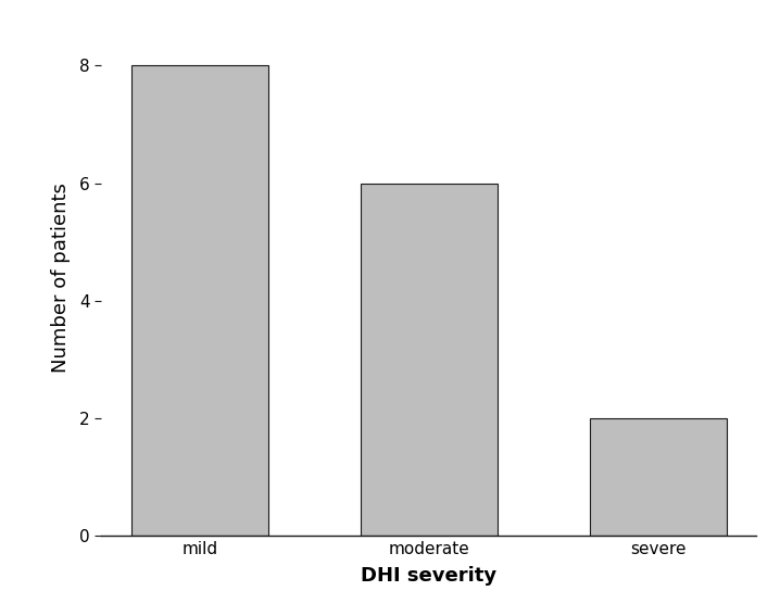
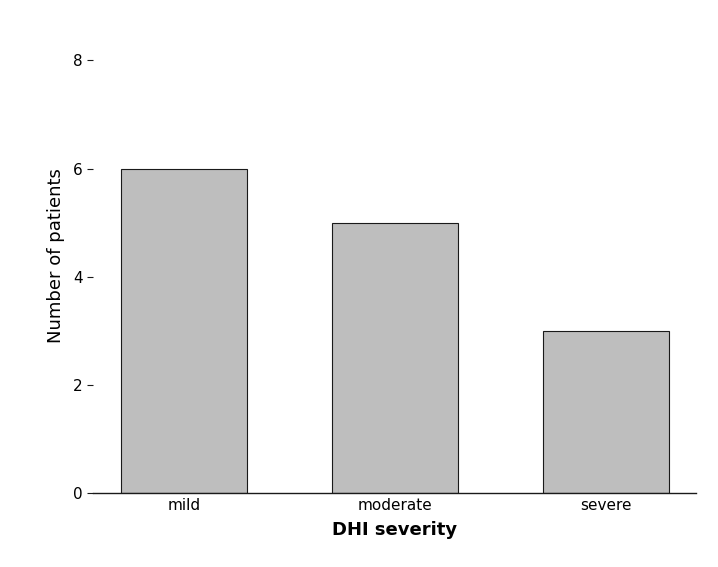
mild: 8 -> 6
moderate: 6 -> 5
severe: 2 -> 3
